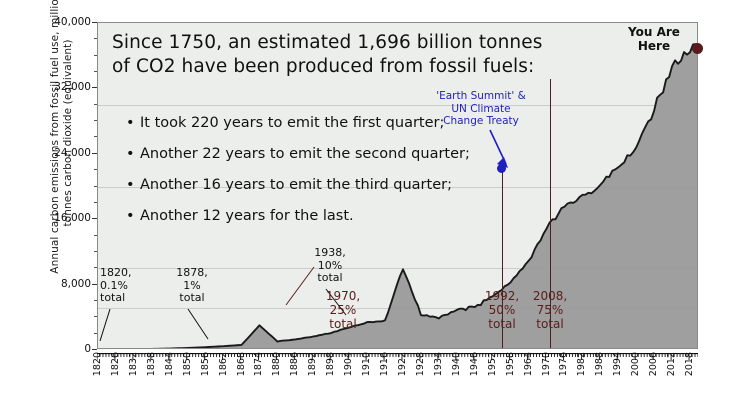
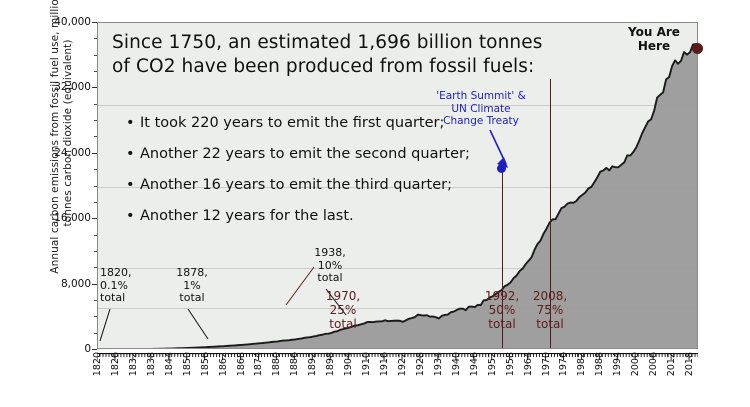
1874: 3000 -> 1000
1922: 10000 -> 4000
1988: 20000 -> 22000
